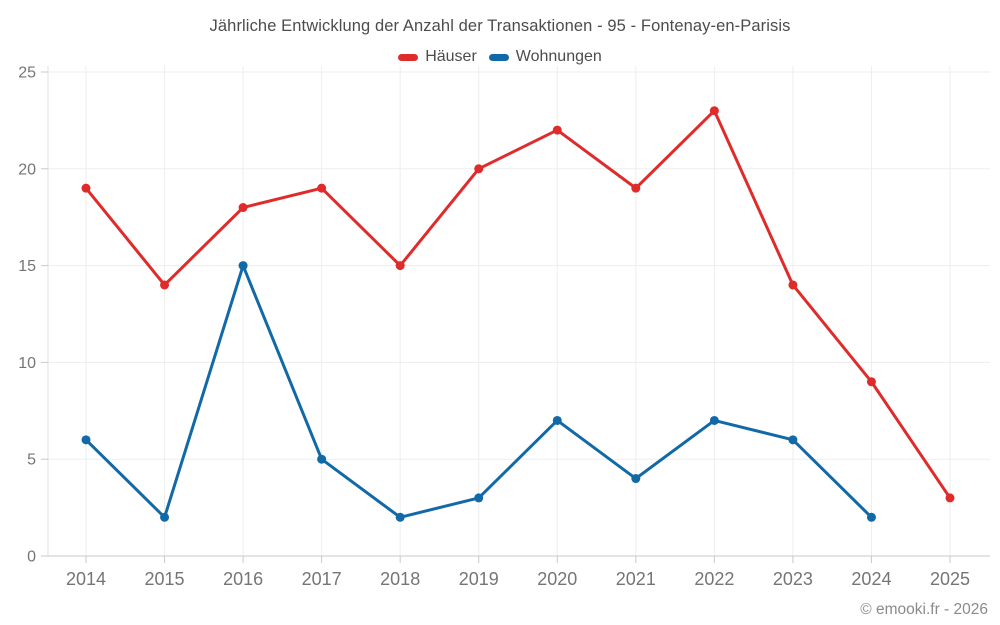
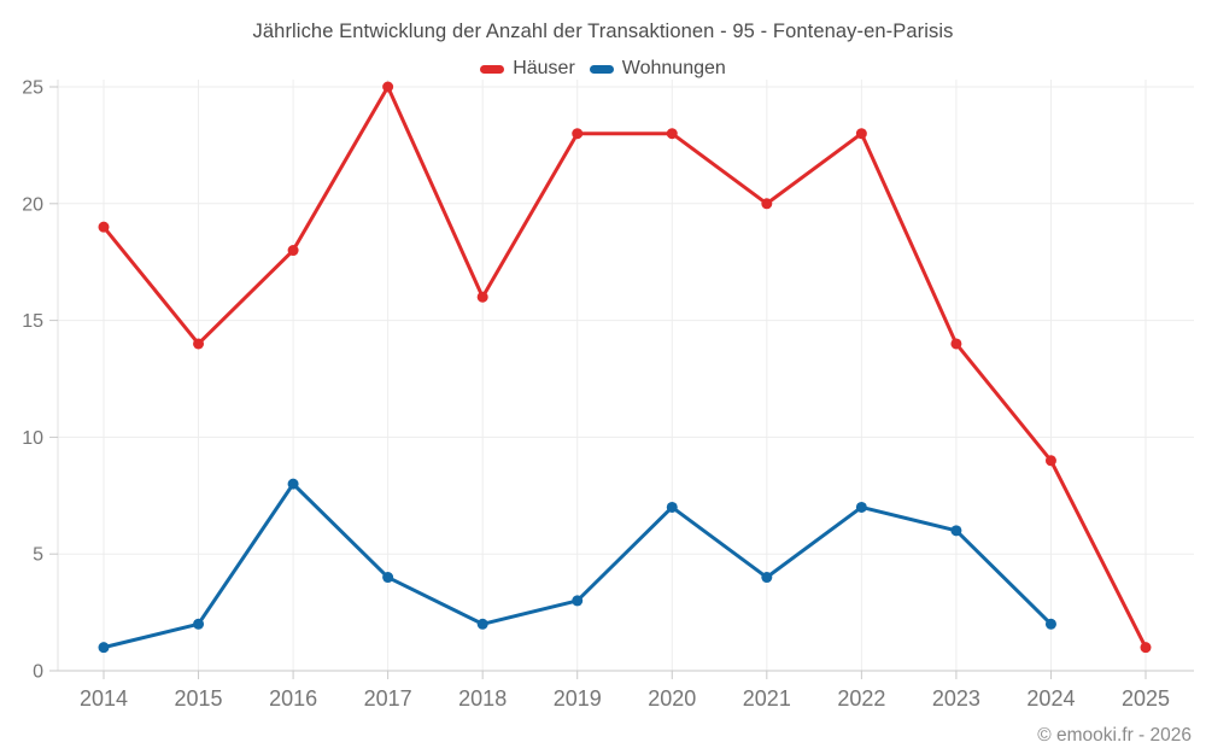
Wohnungen/2014: 6 -> 1
Wohnungen/2016: 15 -> 8
Häuser/2017: 19 -> 25
Wohnungen/2017: 5 -> 4
Häuser/2018: 15 -> 16
Häuser/2019: 20 -> 23
Häuser/2020: 22 -> 23
Häuser/2021: 19 -> 20
Häuser/2025: 3 -> 1
